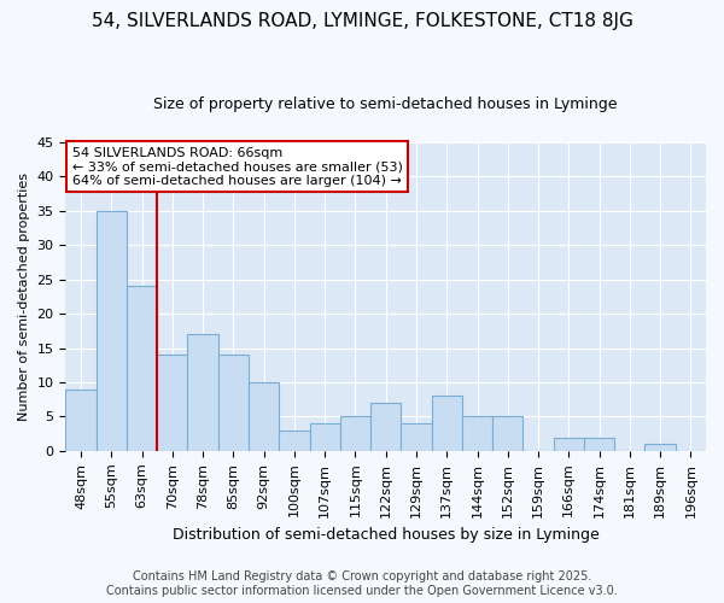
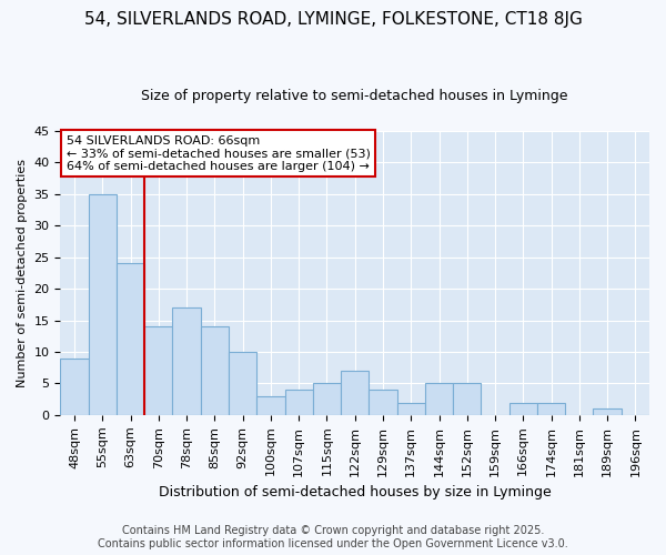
137sqm: 8 -> 2
